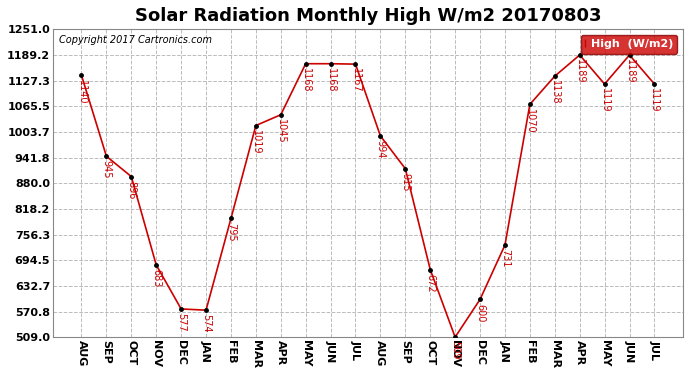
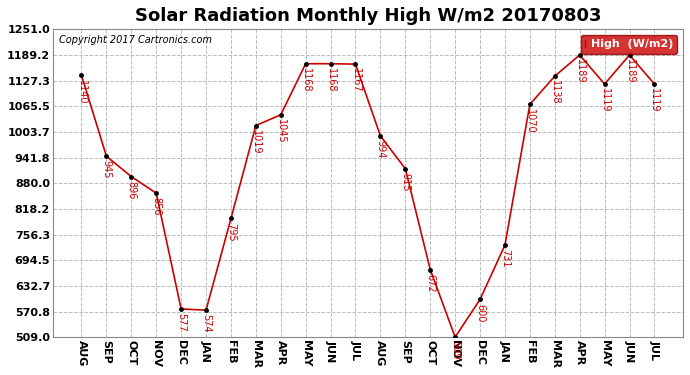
NOV: 683 -> 856
